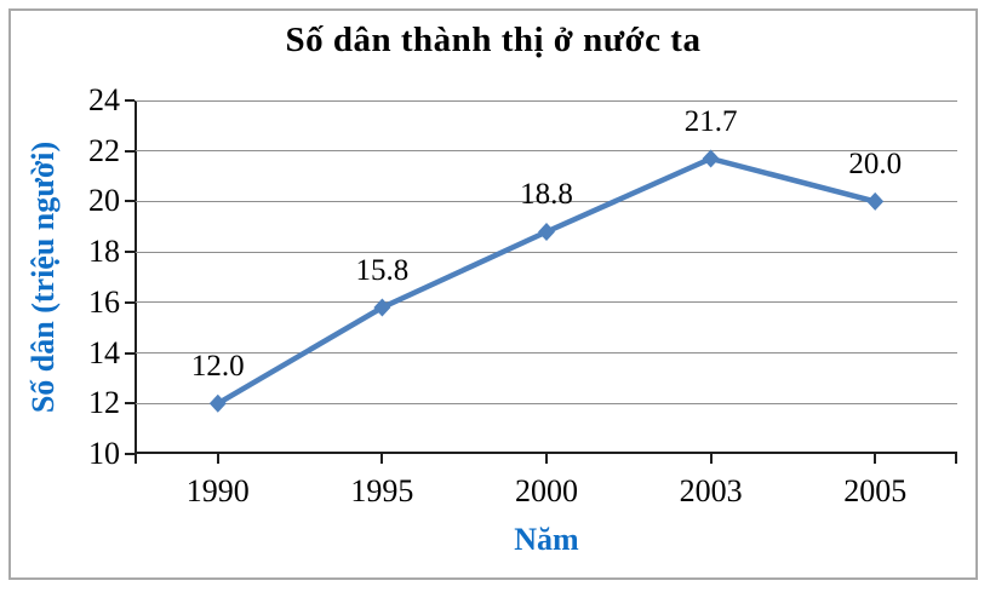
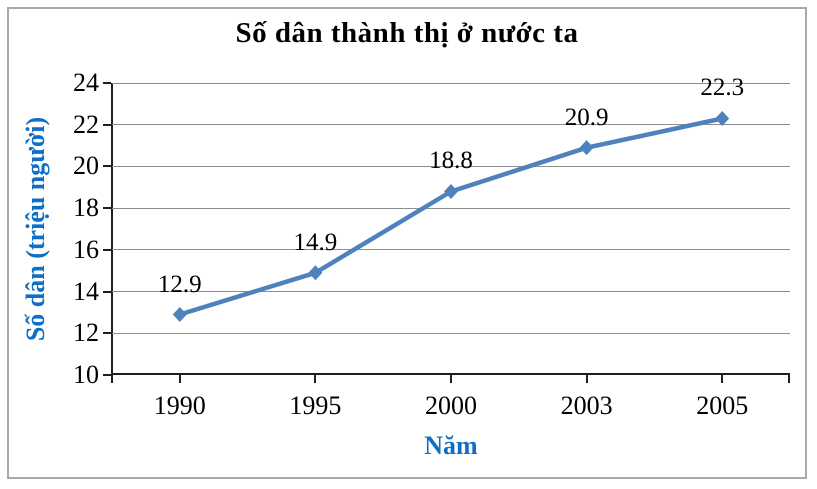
1990: 12.0 -> 12.9
1995: 15.8 -> 14.9
2003: 21.7 -> 20.9
2005: 20.0 -> 22.3
